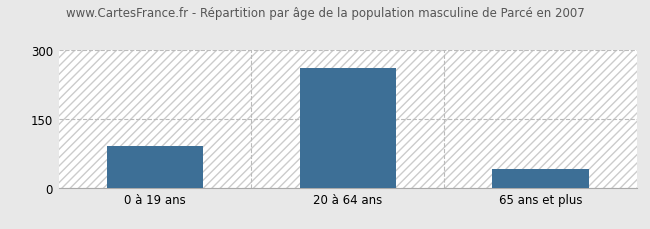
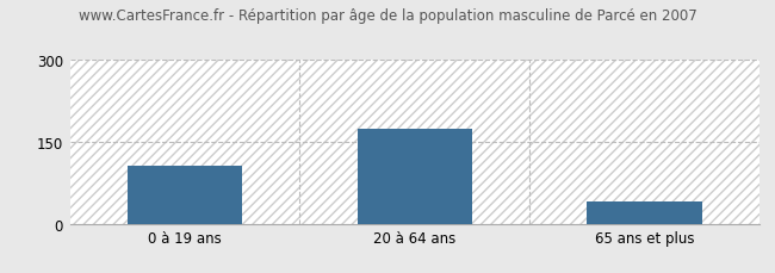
0 à 19 ans: 90 -> 105
20 à 64 ans: 260 -> 172
